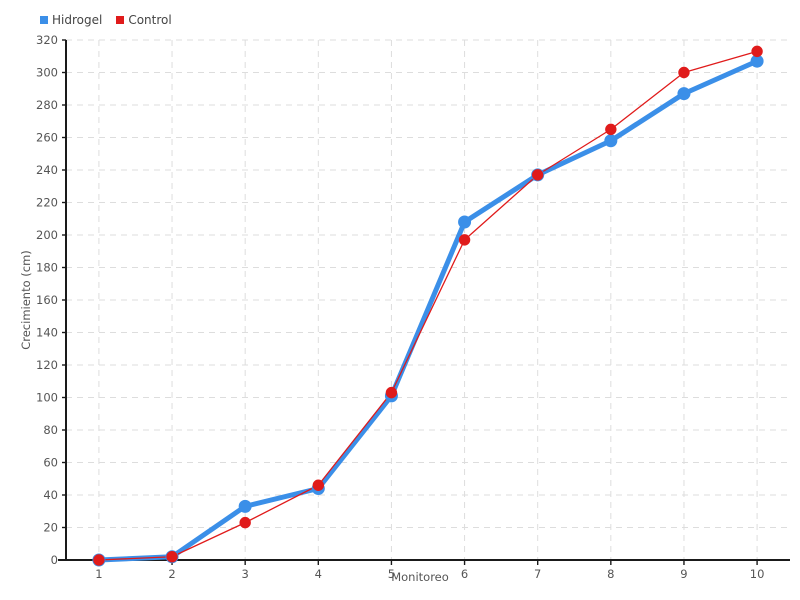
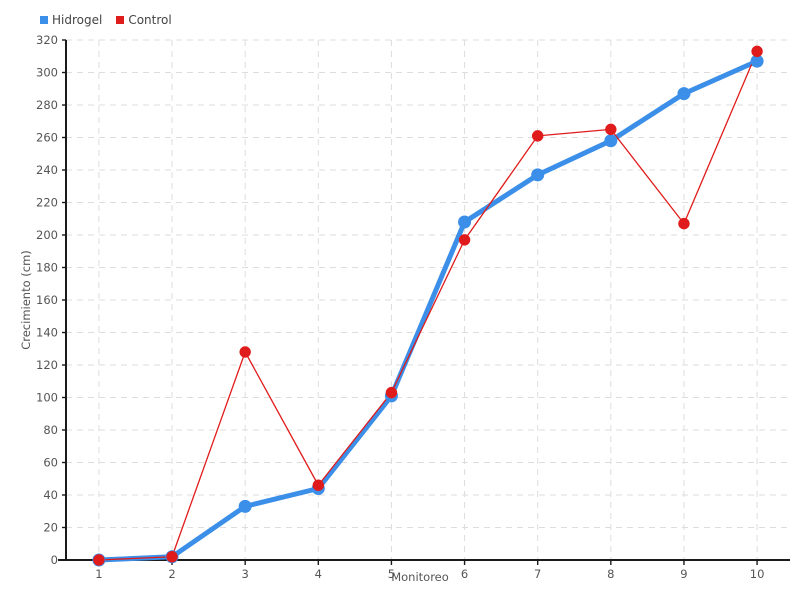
Control/3: 23 -> 128
Control/7: 237 -> 261
Control/9: 300 -> 207
